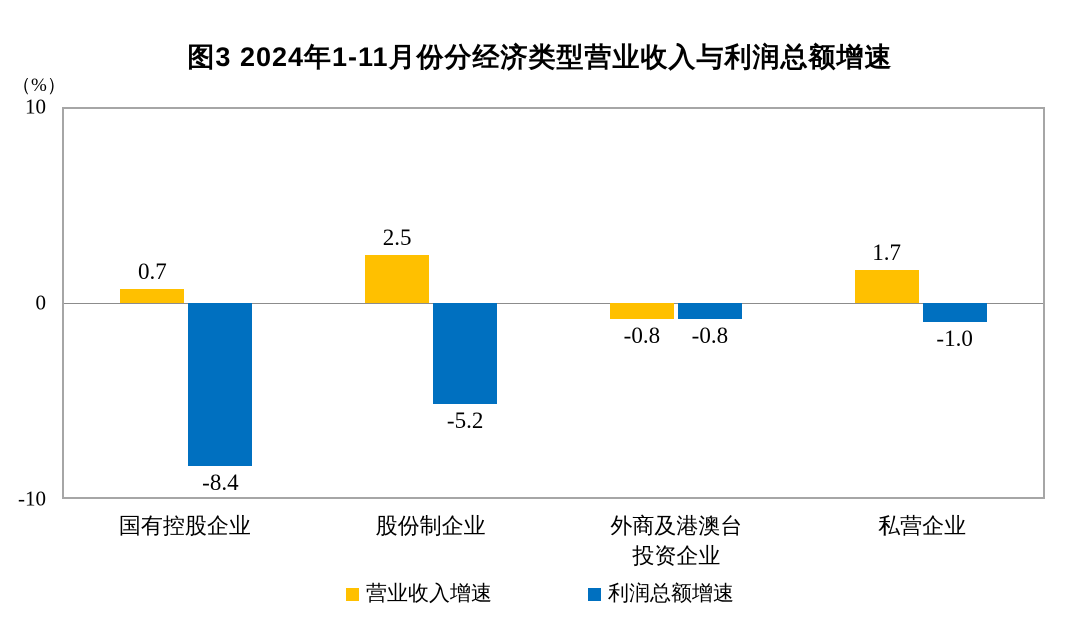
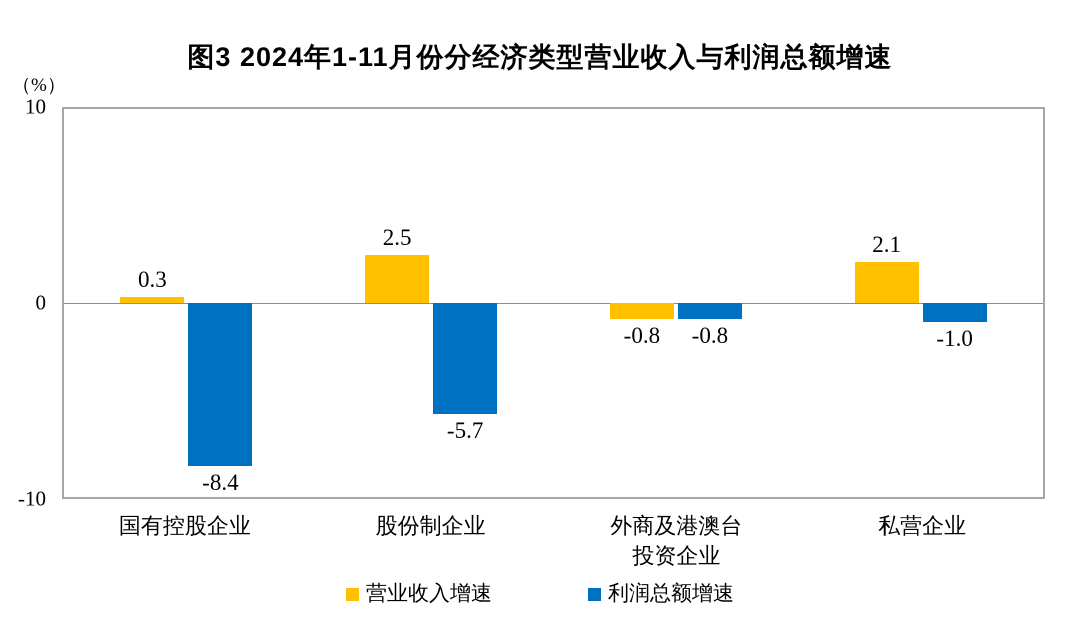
营业收入增速/国有控股企业: 0.7 -> 0.3
利润总额增速/股份制企业: -5.2 -> -5.7
营业收入增速/私营企业: 1.7 -> 2.1
